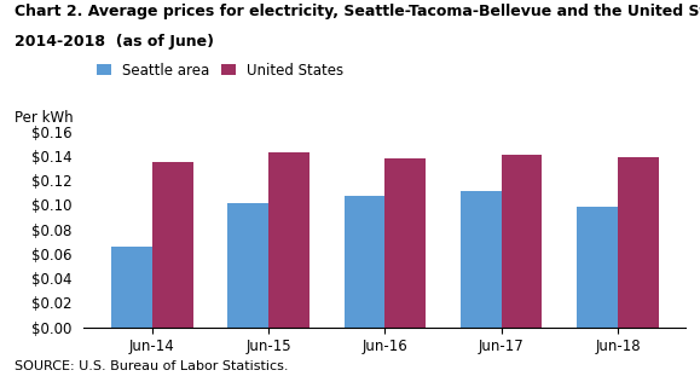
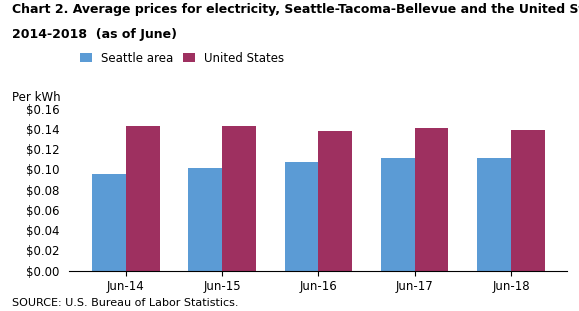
Seattle area/Jun-14: $0.066 -> $0.096
United States/Jun-14: $0.135 -> $0.143
Seattle area/Jun-18: $0.099 -> $0.111
